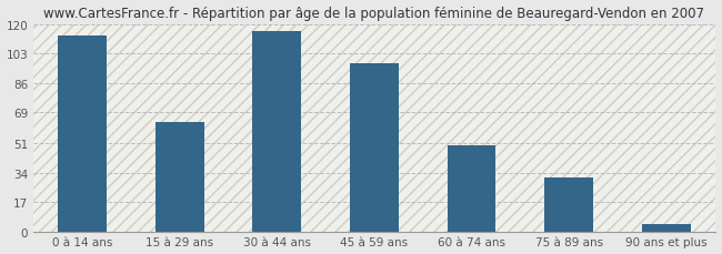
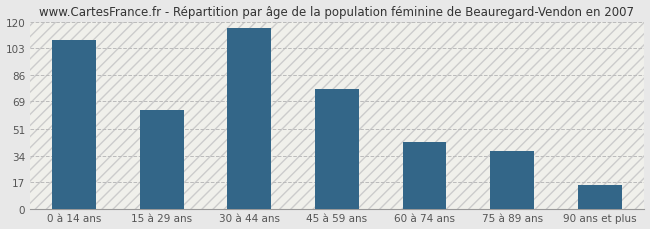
0 à 14 ans: 113 -> 108
45 à 59 ans: 97 -> 77
60 à 74 ans: 50 -> 43
75 à 89 ans: 31 -> 37
90 ans et plus: 4 -> 15
